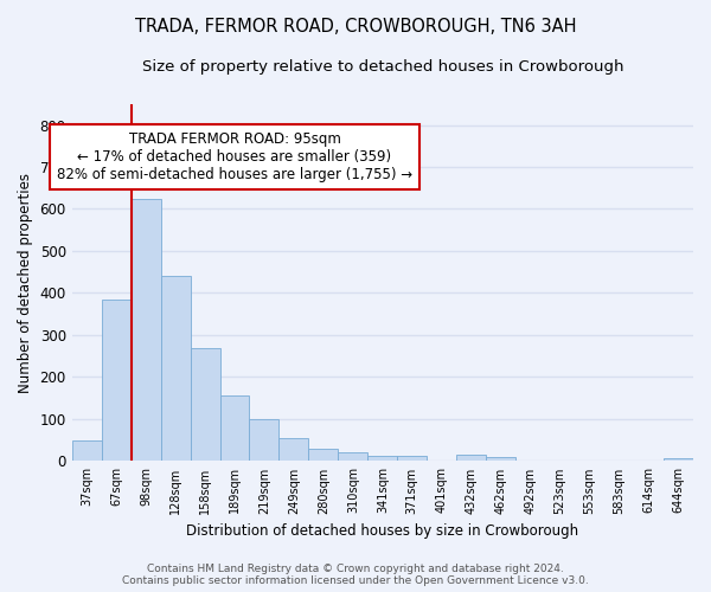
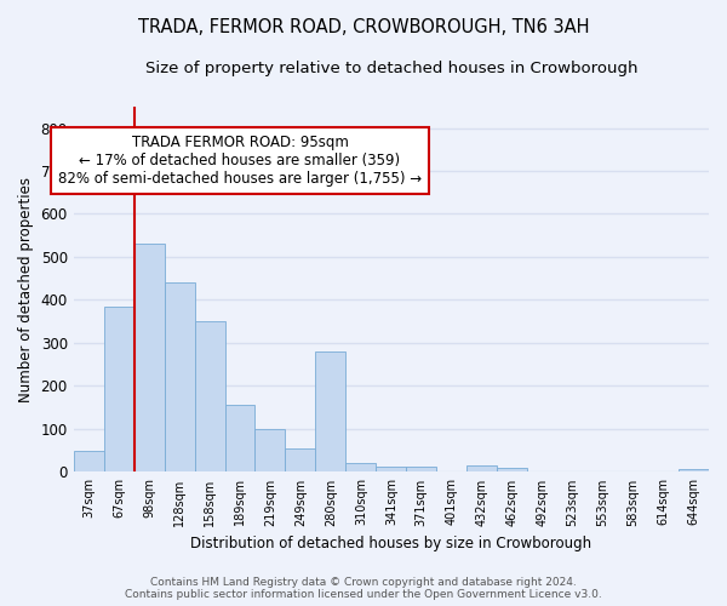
98sqm: 625 -> 530
158sqm: 270 -> 350
280sqm: 30 -> 280
